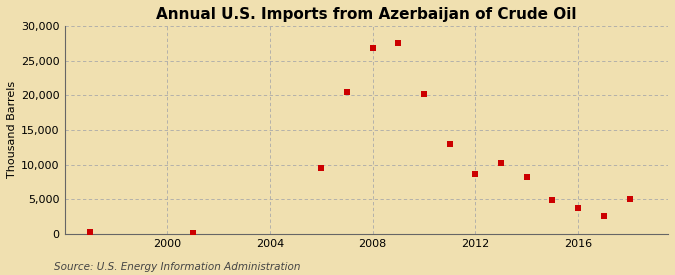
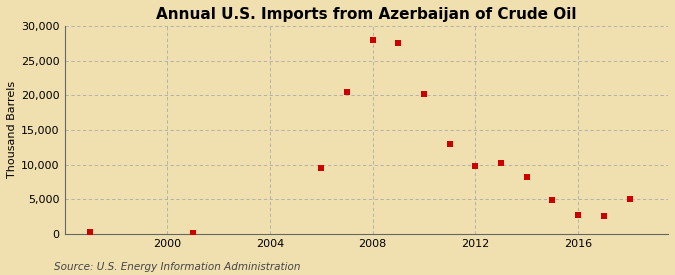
2008: 26,800 -> 28,000
2012: 8,700 -> 9,800
2016: 3,800 -> 2,800
